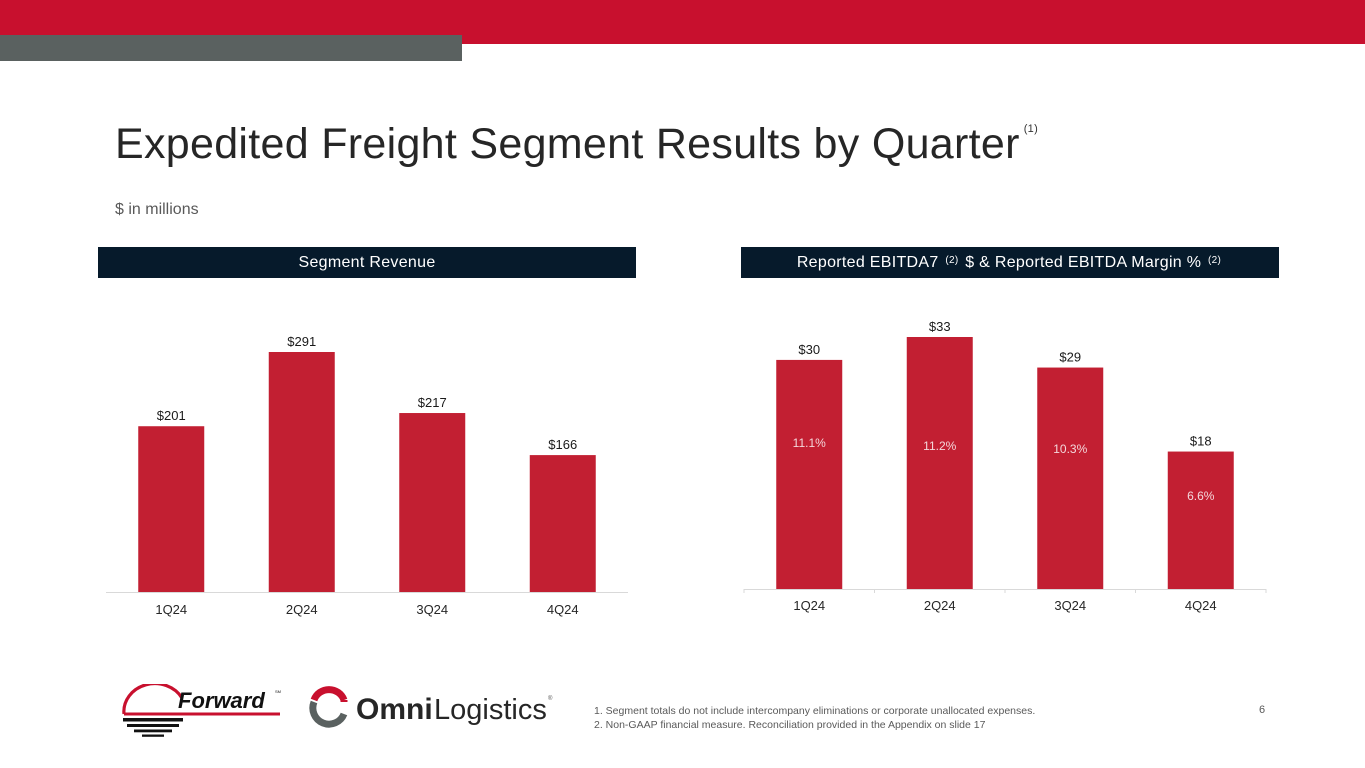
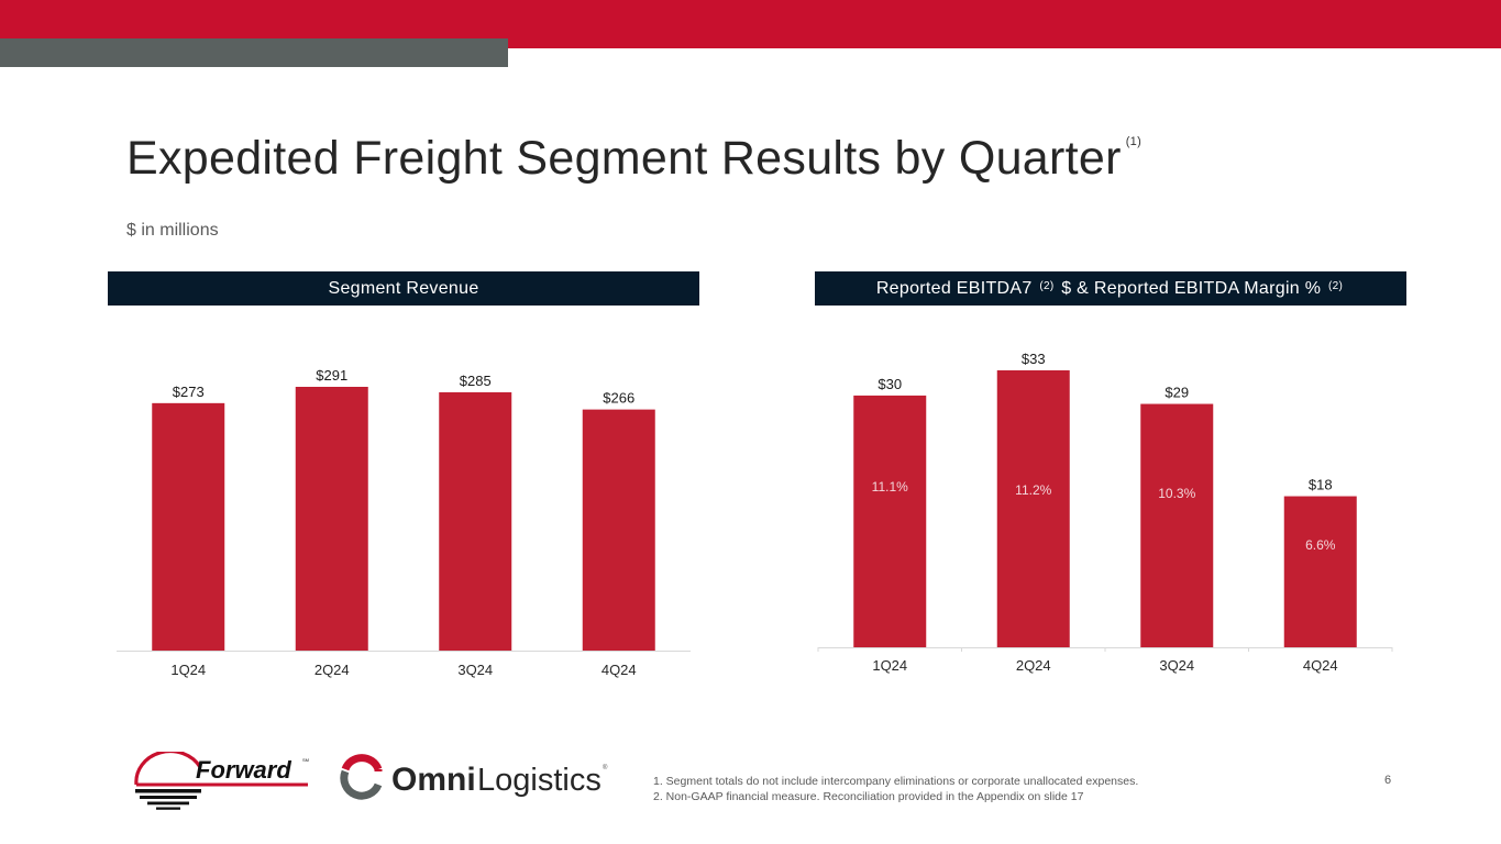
Segment Revenue/1Q24: $201 -> $273
Segment Revenue/3Q24: $217 -> $285
Segment Revenue/4Q24: $166 -> $266
